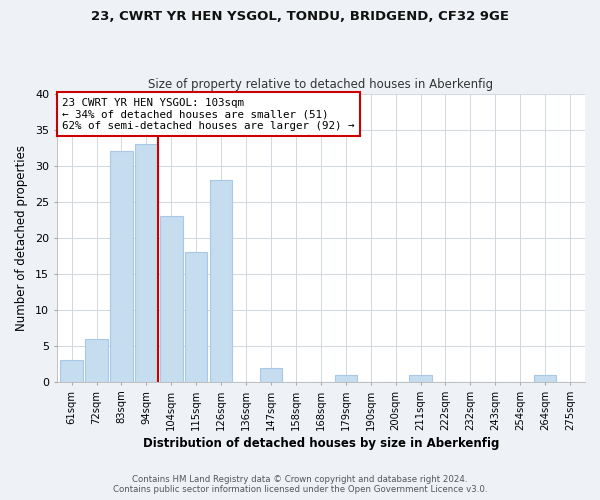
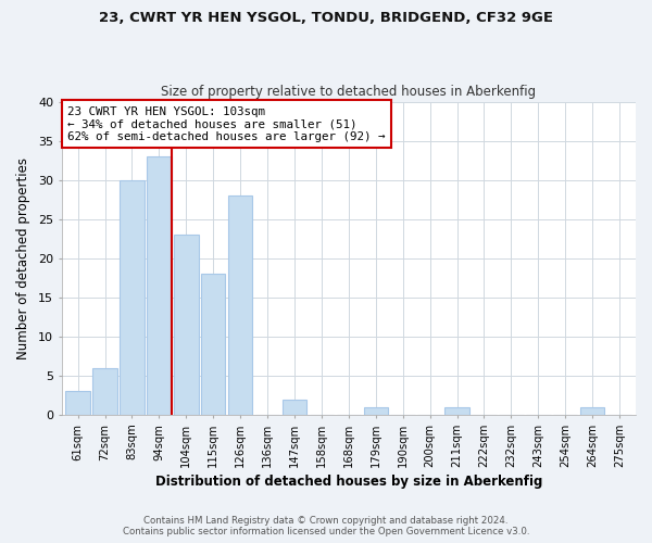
83sqm: 32 -> 30
